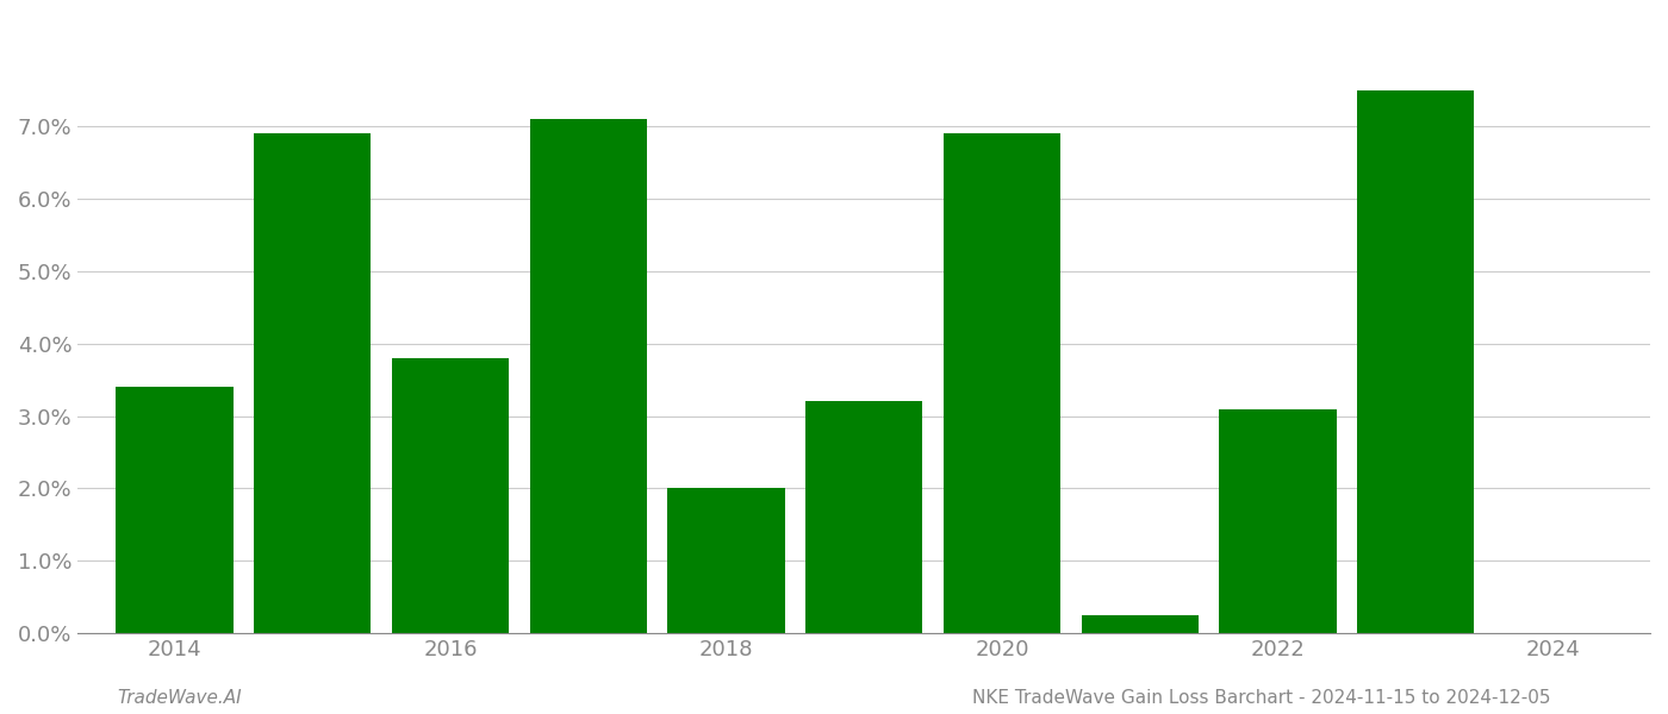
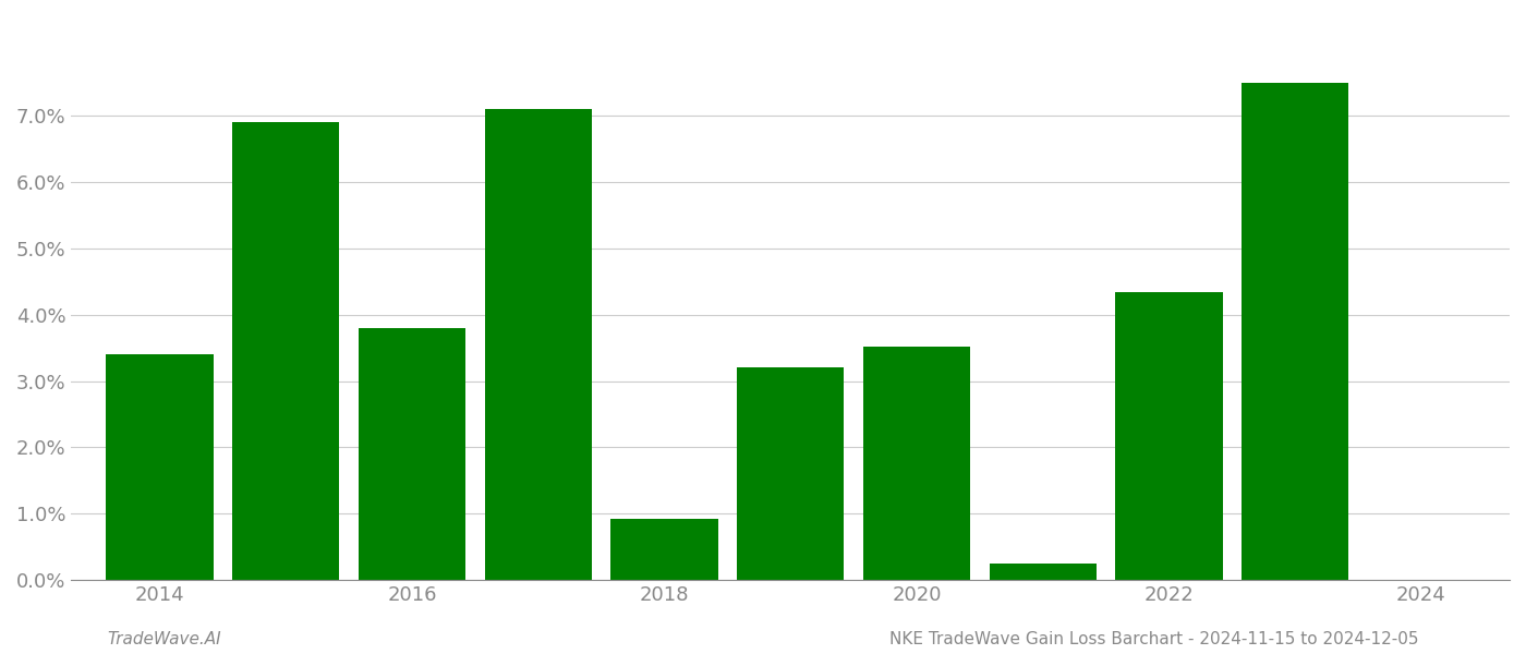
2018: 2.00% -> 0.92%
2020: 6.90% -> 3.52%
2022: 3.10% -> 4.34%
